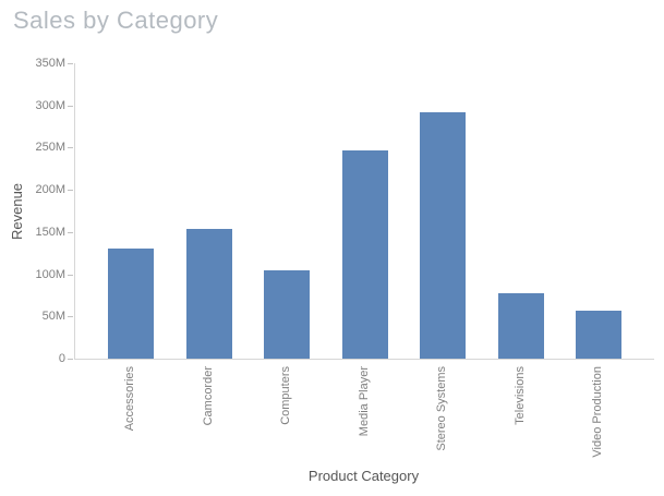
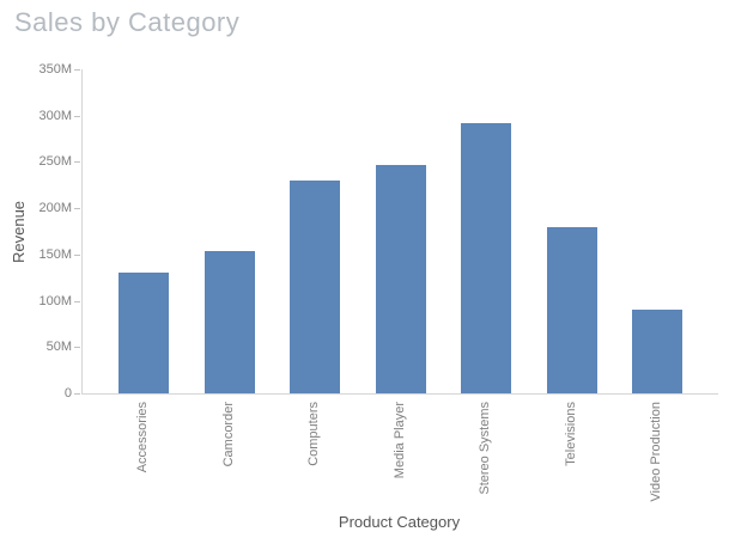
Computers: 100M -> 230M
Televisions: 80M -> 180M
Video Production: 60M -> 90M
